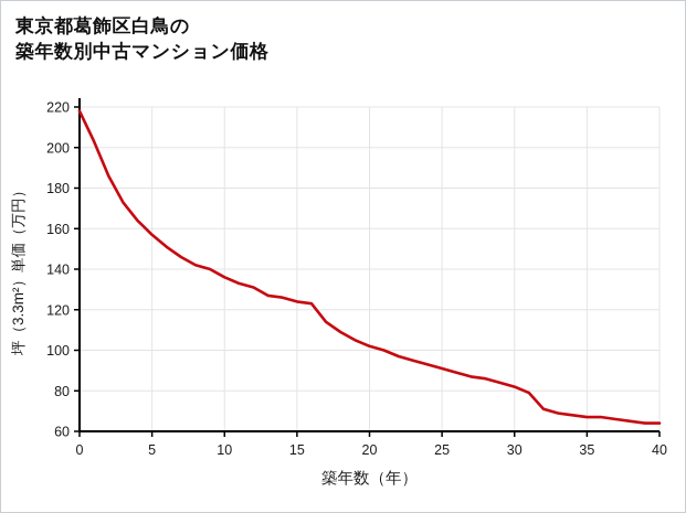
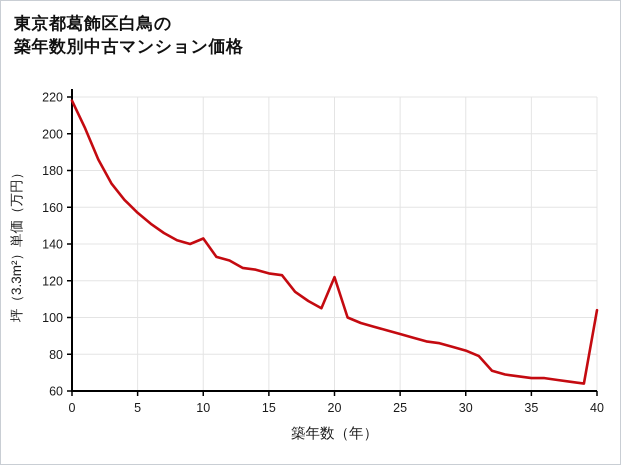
10: 136 -> 143
20: 102 -> 122
40: 64 -> 104
